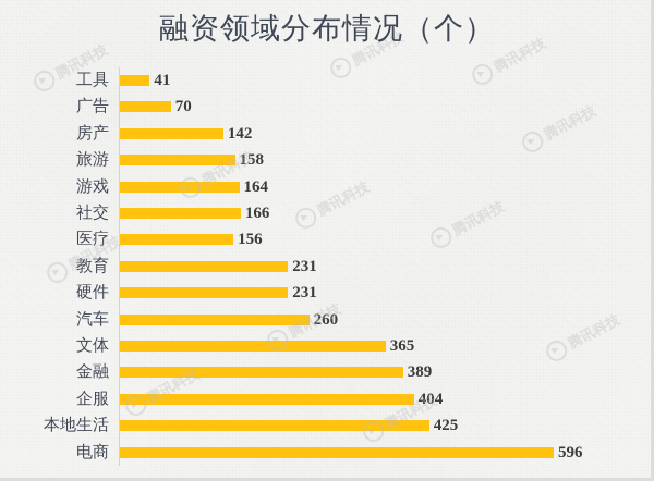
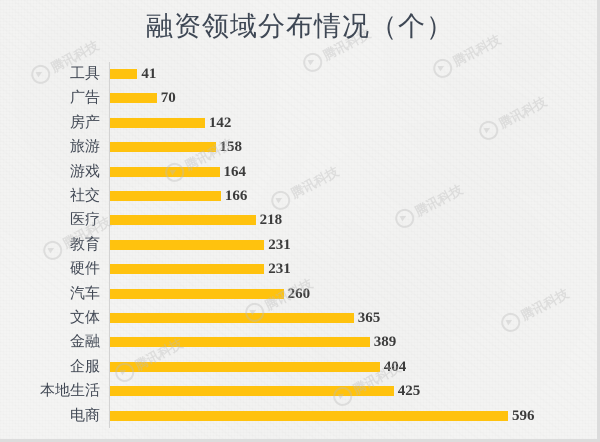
医疗: 156 -> 218
